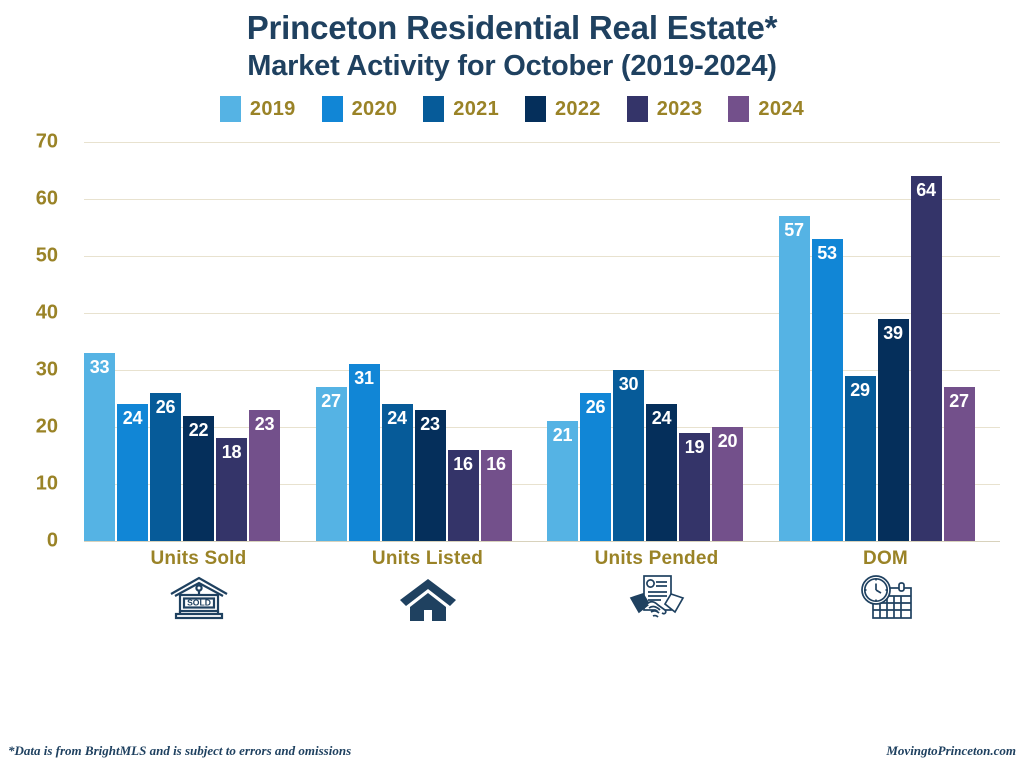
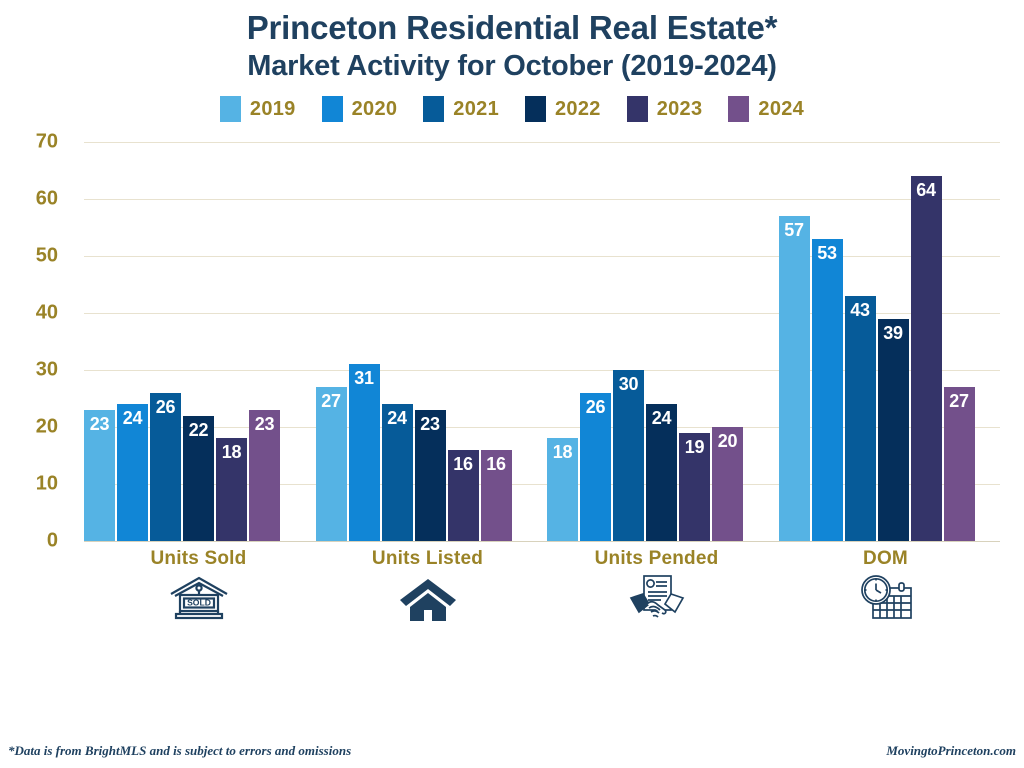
2019/Units Sold: 33 -> 23
2019/Units Pended: 21 -> 18
2021/DOM: 29 -> 43
